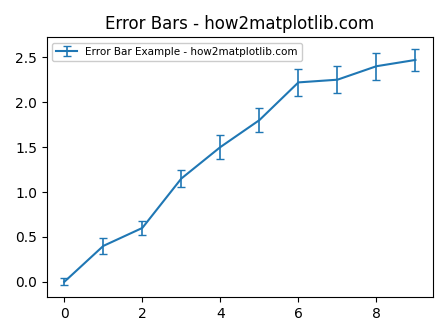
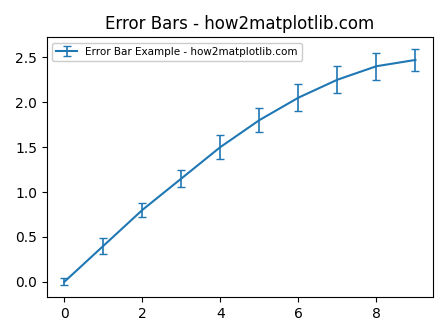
2: 0.60 -> 0.80
6: 2.22 -> 2.05
